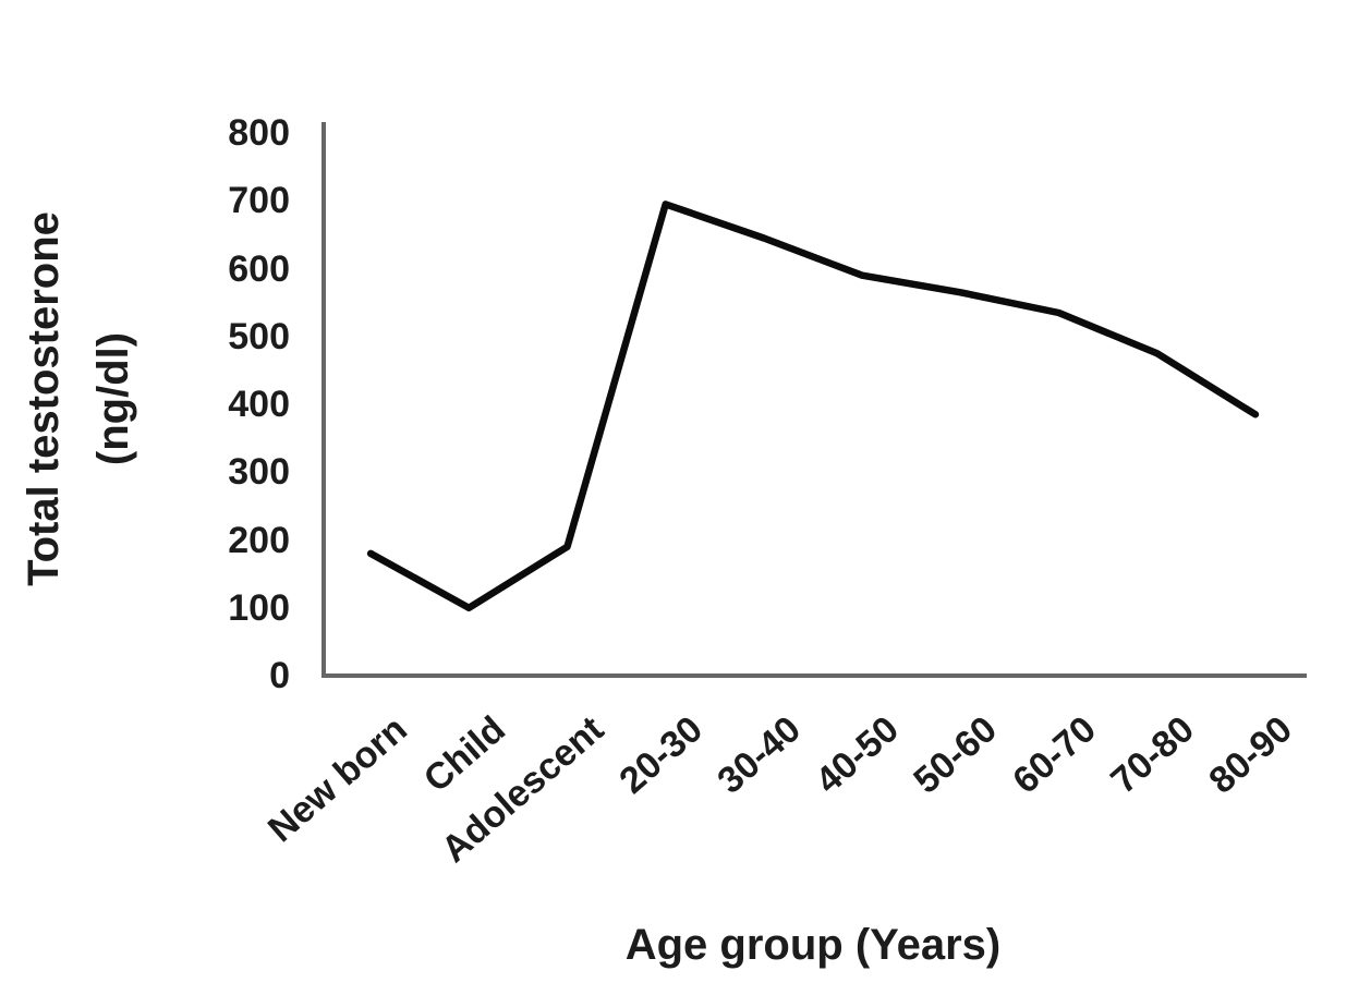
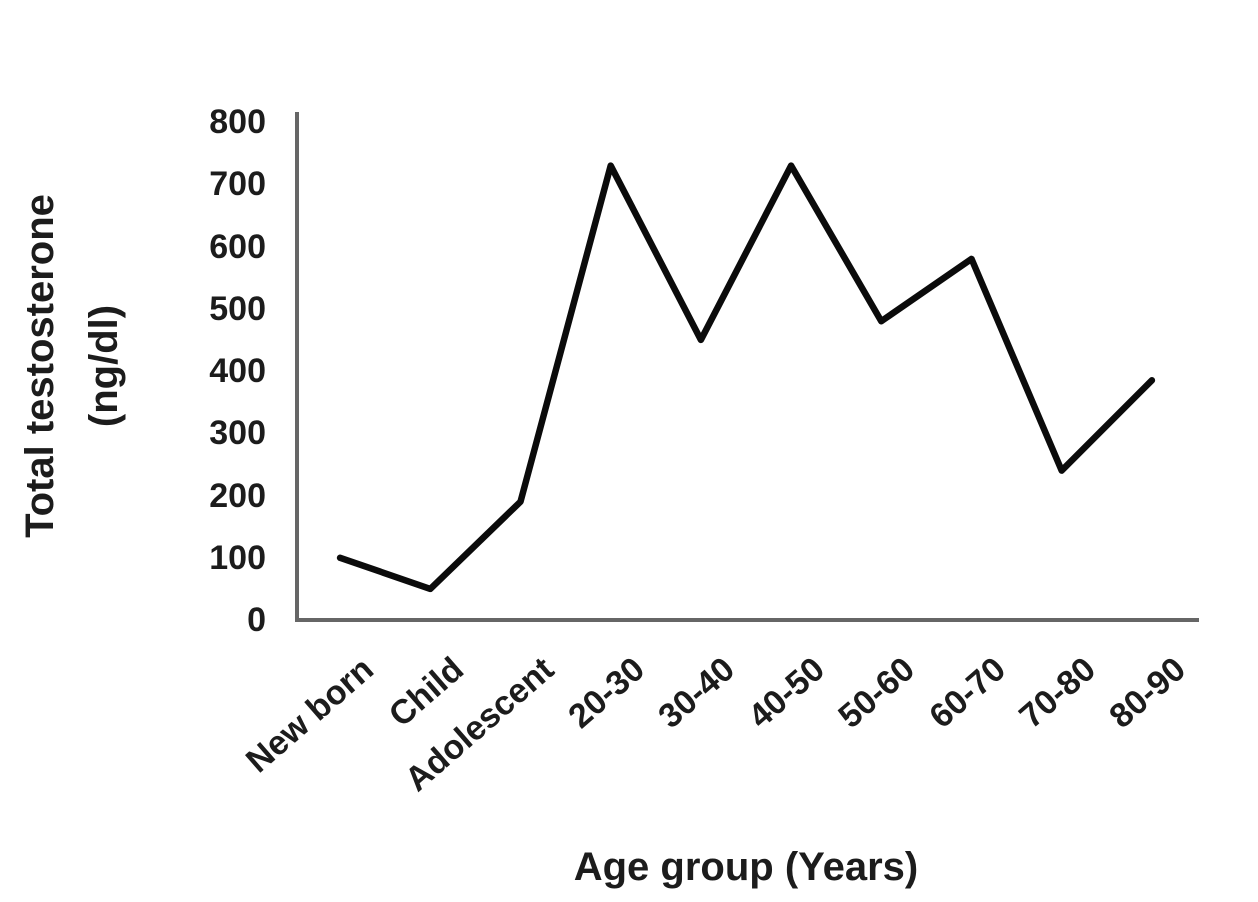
New born: 180 -> 100
Child: 100 -> 50
20-30: 700 -> 730
30-40: 640 -> 450
40-50: 590 -> 730
50-60: 560 -> 480
60-70: 540 -> 580
70-80: 480 -> 240
